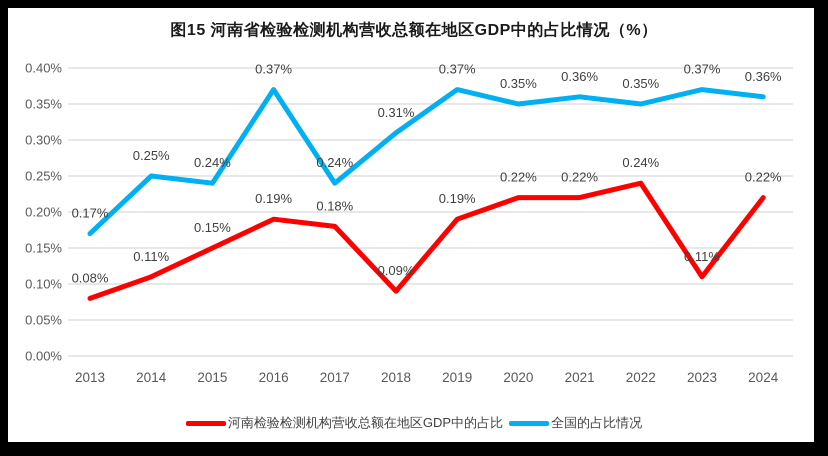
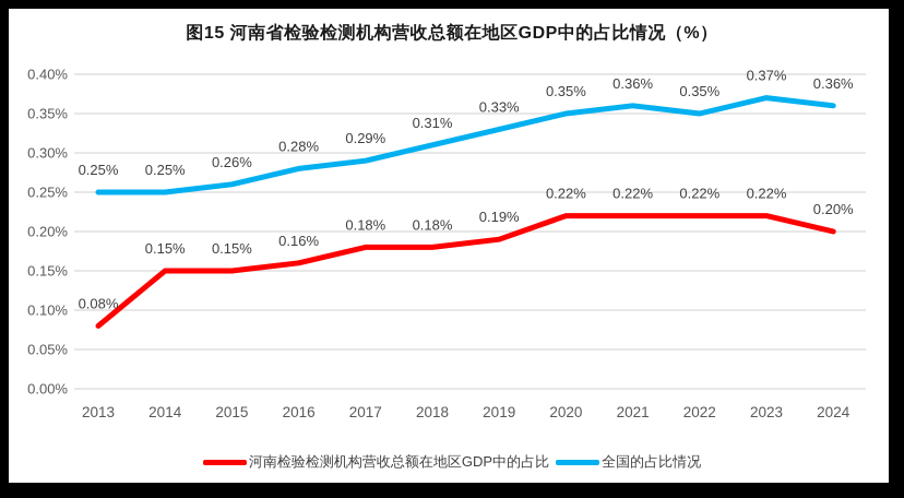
全国的占比情况/2013: 0.17% -> 0.25%
河南检验检测机构营收总额在地区GDP中的占比/2014: 0.11% -> 0.15%
全国的占比情况/2015: 0.24% -> 0.26%
河南检验检测机构营收总额在地区GDP中的占比/2016: 0.19% -> 0.16%
全国的占比情况/2016: 0.37% -> 0.28%
全国的占比情况/2017: 0.24% -> 0.29%
河南检验检测机构营收总额在地区GDP中的占比/2018: 0.09% -> 0.18%
全国的占比情况/2019: 0.37% -> 0.33%
河南检验检测机构营收总额在地区GDP中的占比/2022: 0.24% -> 0.22%
河南检验检测机构营收总额在地区GDP中的占比/2023: 0.11% -> 0.22%
河南检验检测机构营收总额在地区GDP中的占比/2024: 0.22% -> 0.20%
